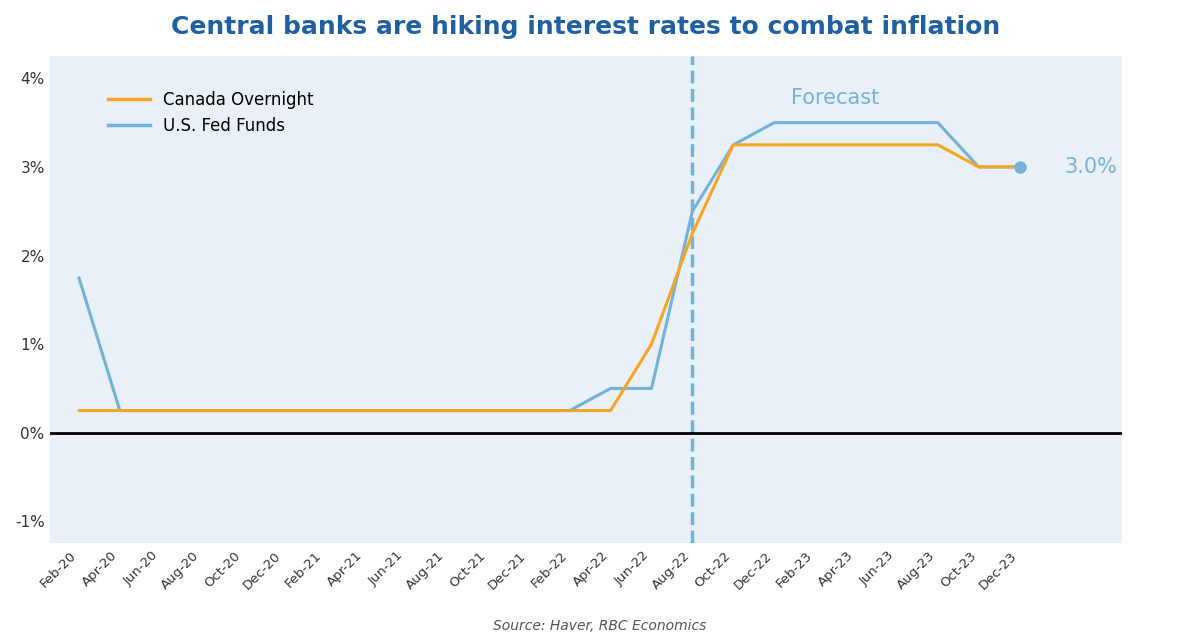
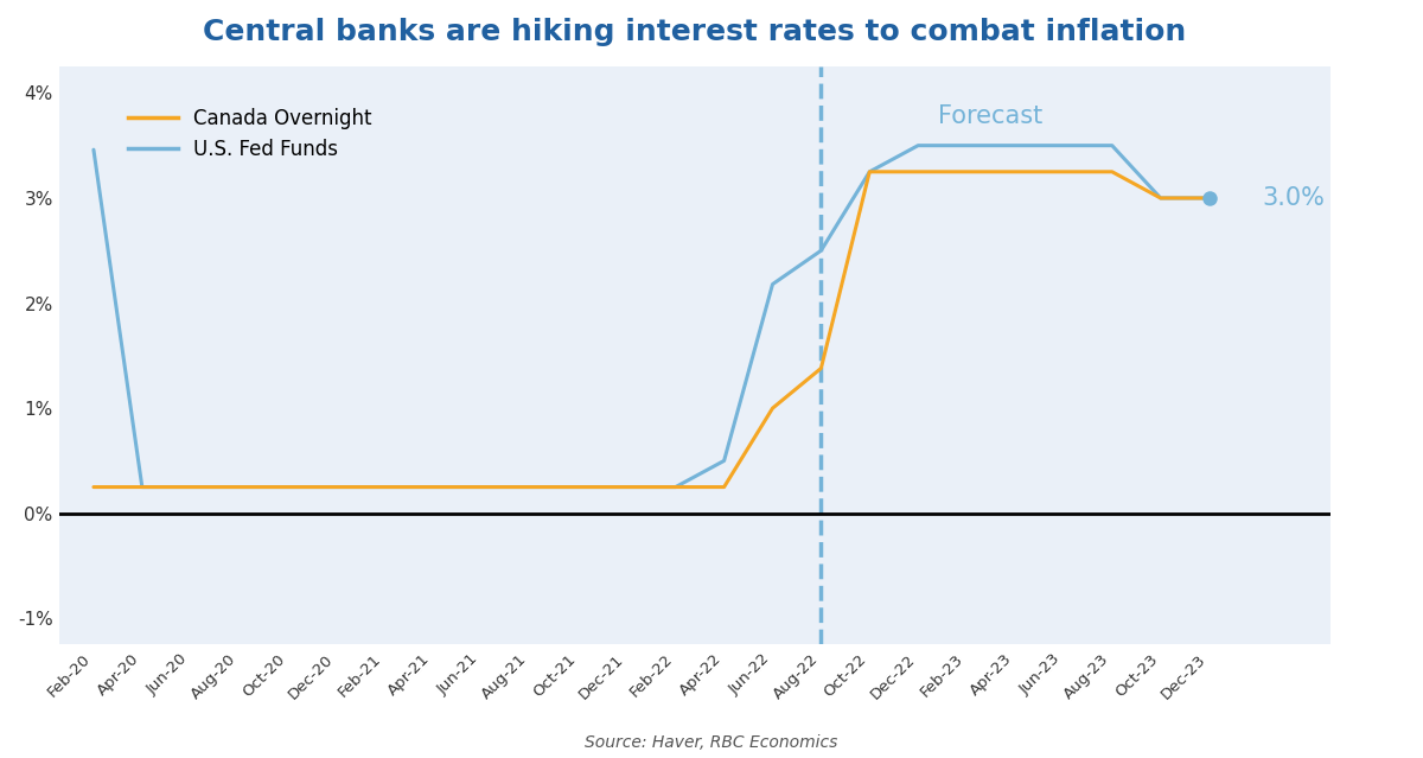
U.S. Fed Funds/Feb-20: 1.75% -> 3.46%
U.S. Fed Funds/Jun-22: 0.50% -> 2.18%
Canada Overnight/Aug-22: 2.25% -> 1.38%
